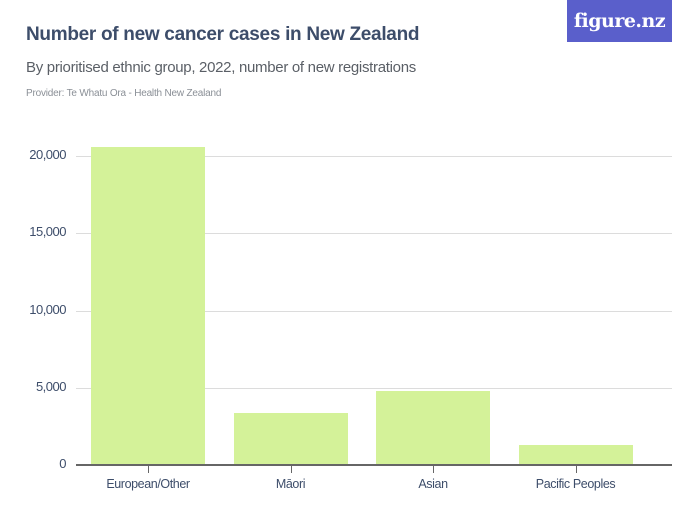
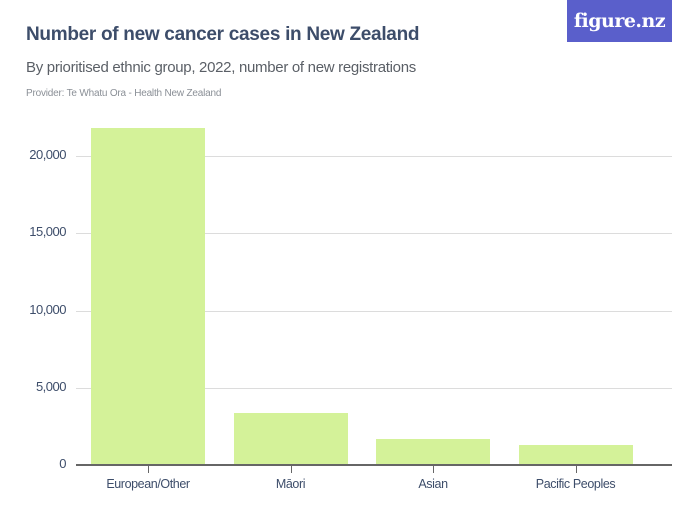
European/Other: 20600 -> 21800
Asian: 4800 -> 1700
